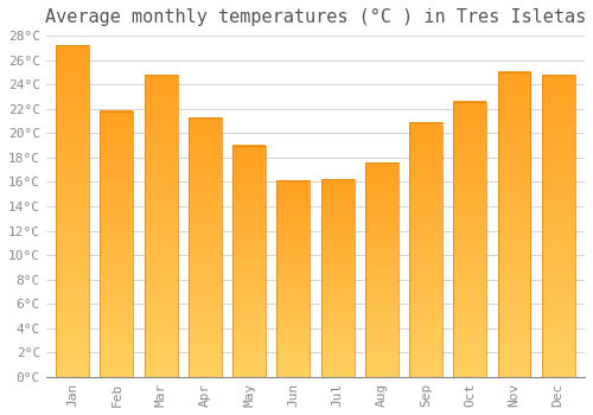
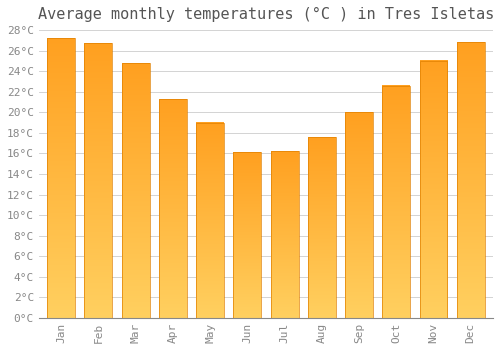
Feb: 21.8°C -> 26.7°C
Sep: 20.9°C -> 20.0°C
Dec: 24.8°C -> 26.8°C
